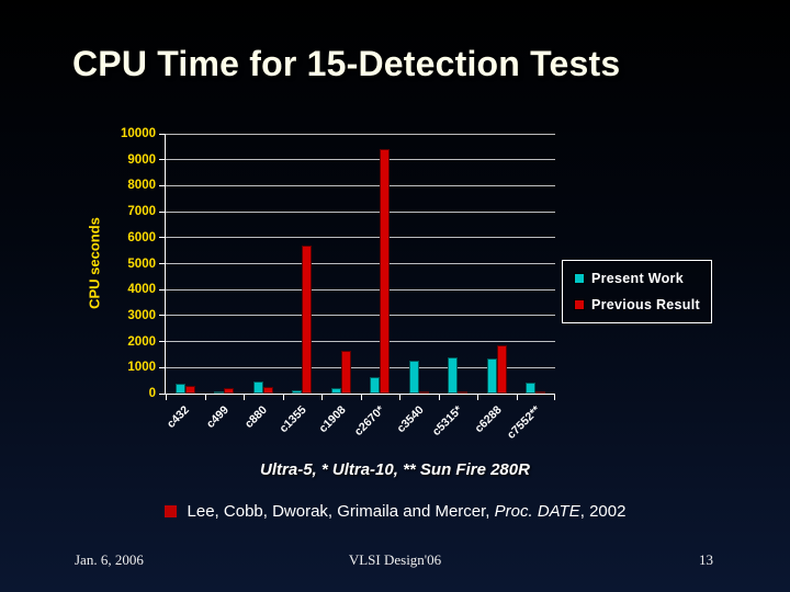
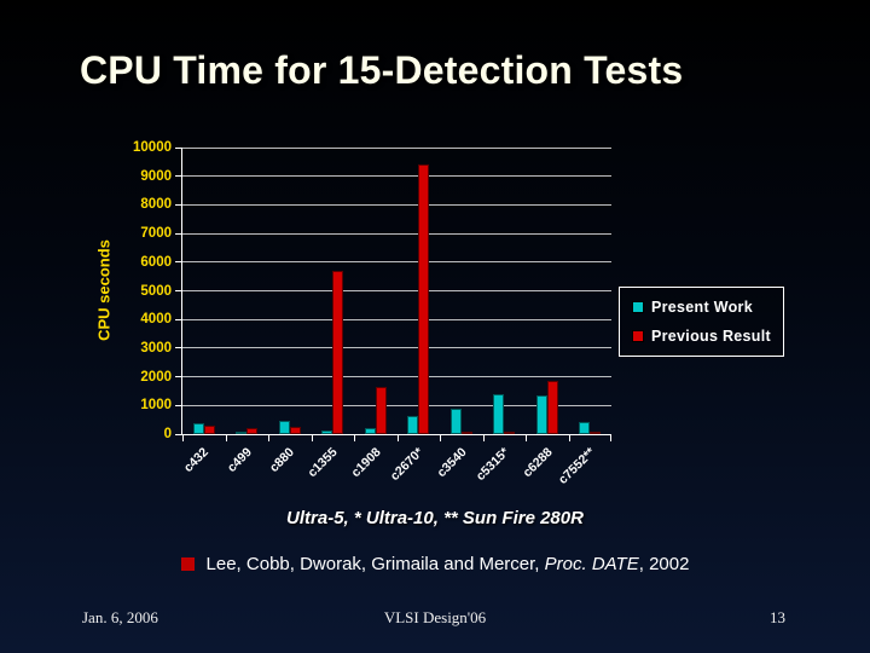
Present Work/c3540: 1200 -> 900
